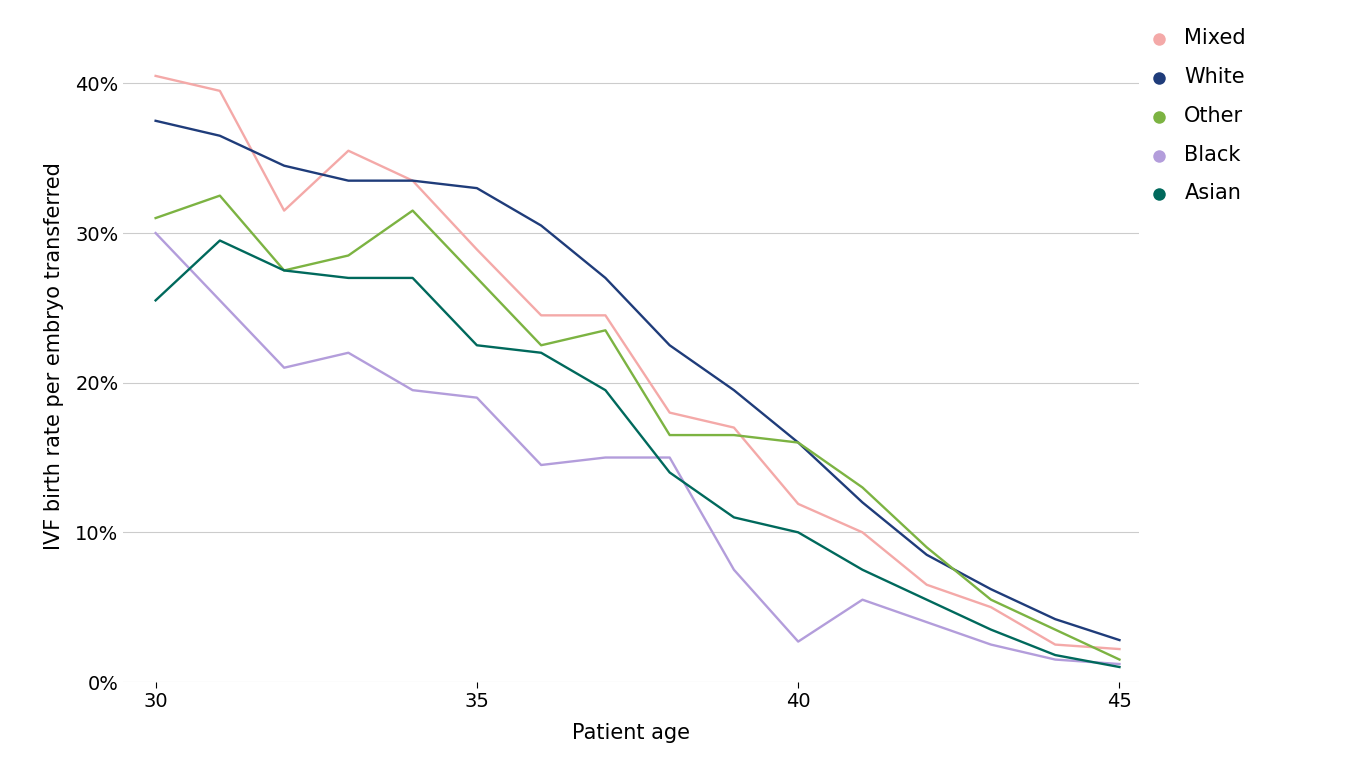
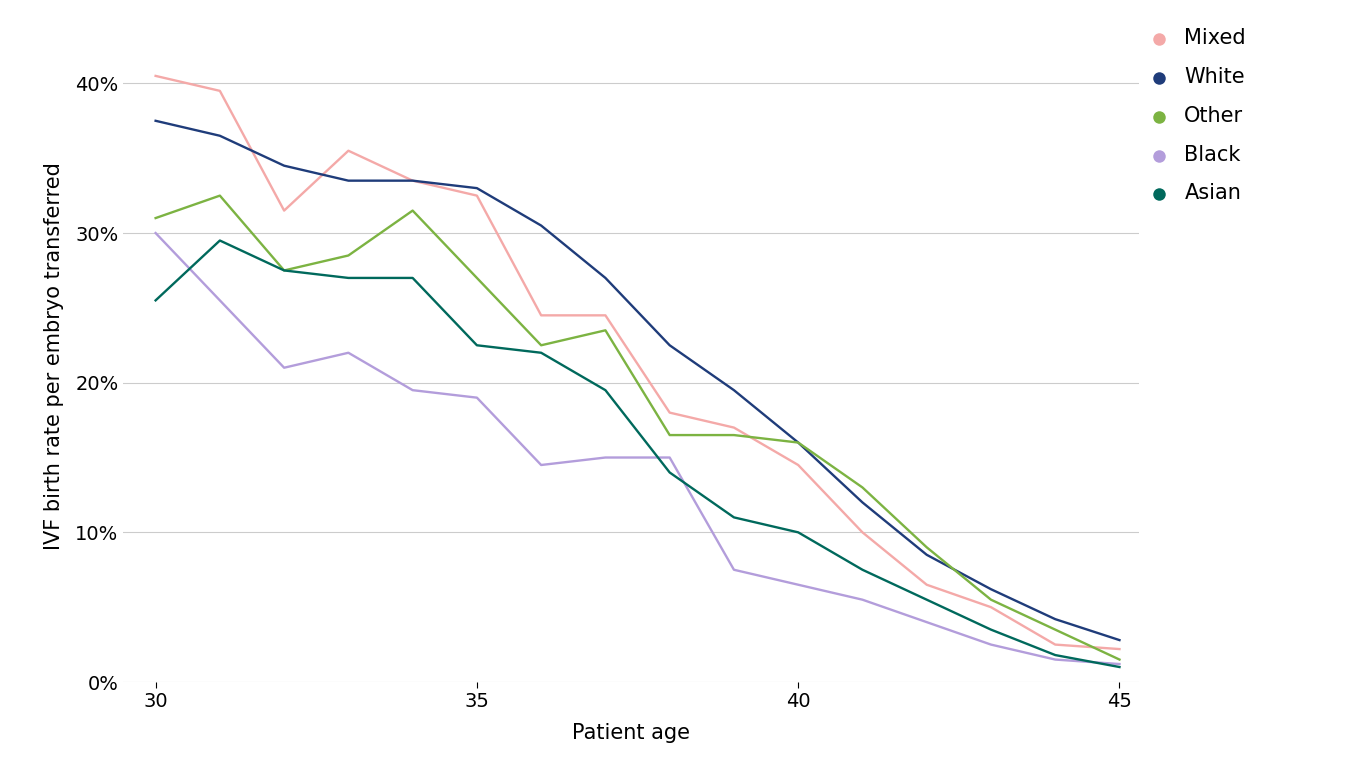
Mixed/35: 28.9% -> 32.5%
Mixed/40: 11.9% -> 14.5%
Black/40: 2.7% -> 6.5%
